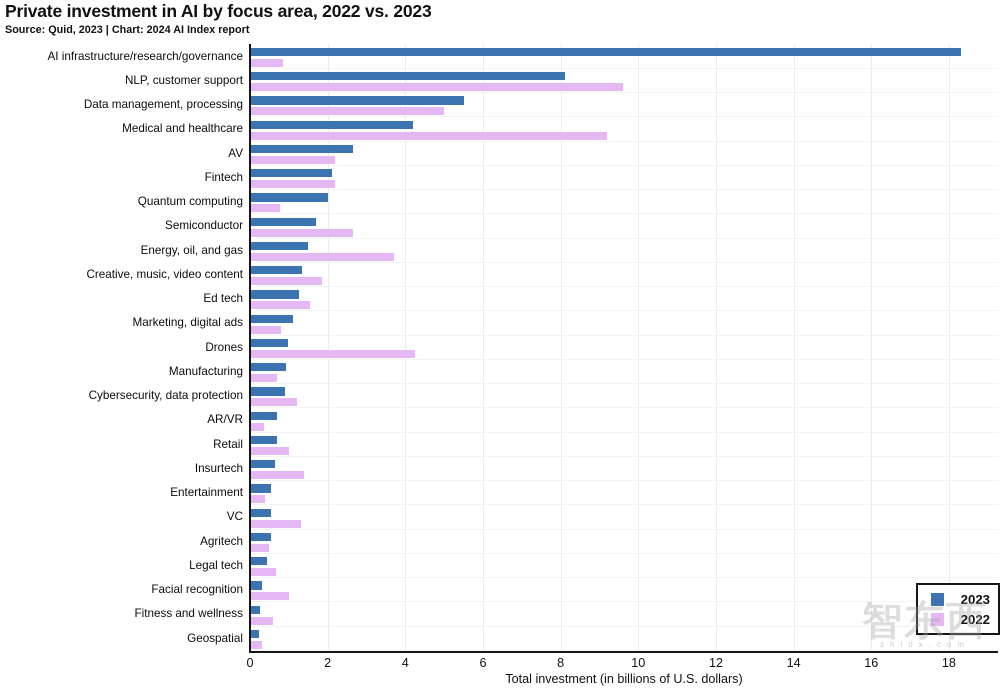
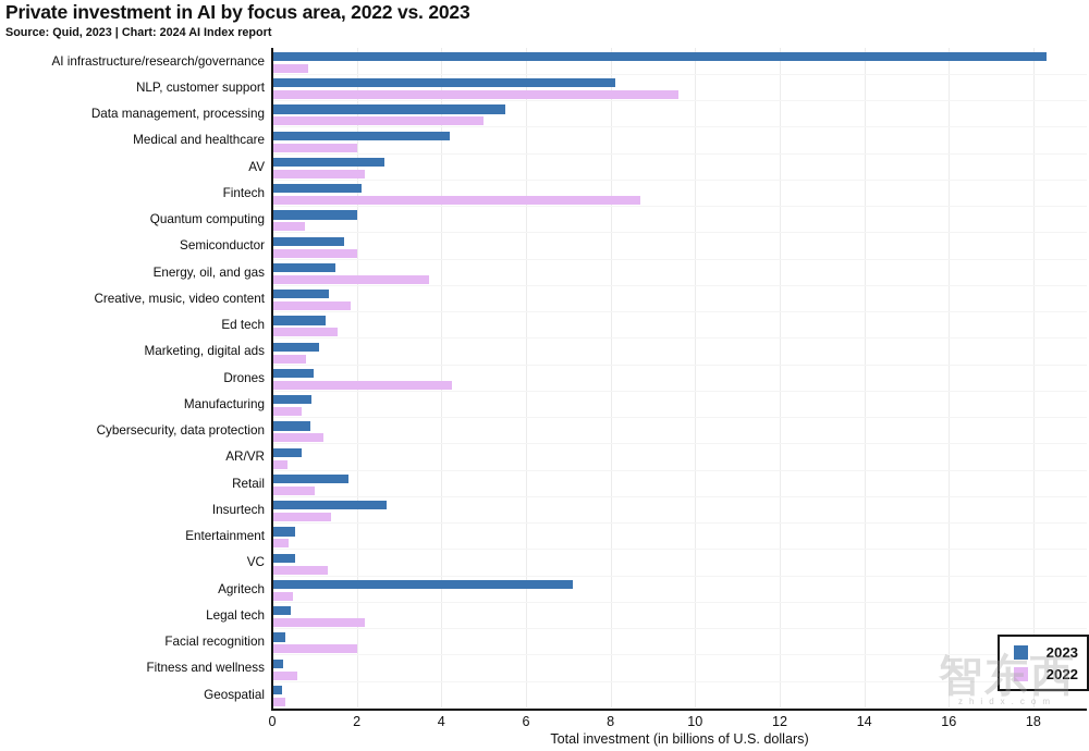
2022/Medical and healthcare: 9.2 -> 2.0
2022/Fintech: 2.2 -> 8.7
2022/Semiconductor: 2.6 -> 2.0
2023/Retail: 0.7 -> 1.8
2023/Insurtech: 0.6 -> 2.7
2023/Agritech: 0.5 -> 7.1
2022/Legal tech: 0.7 -> 2.2
2022/Facial recognition: 1.0 -> 2.0
